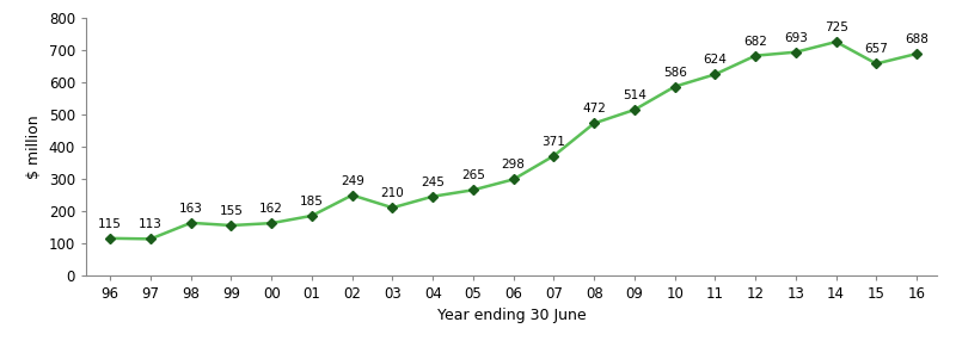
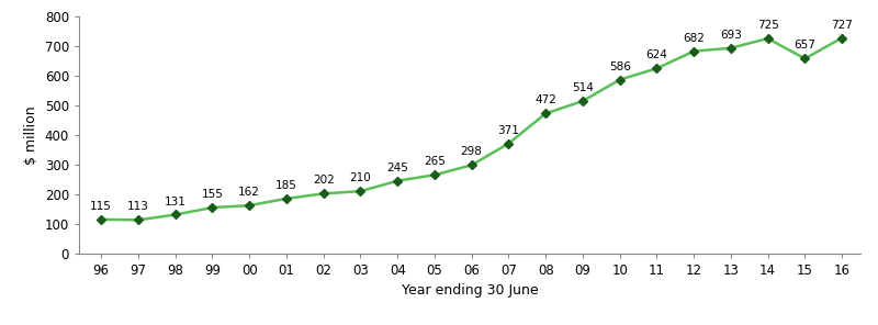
98: 163 -> 131
02: 249 -> 202
16: 688 -> 727
